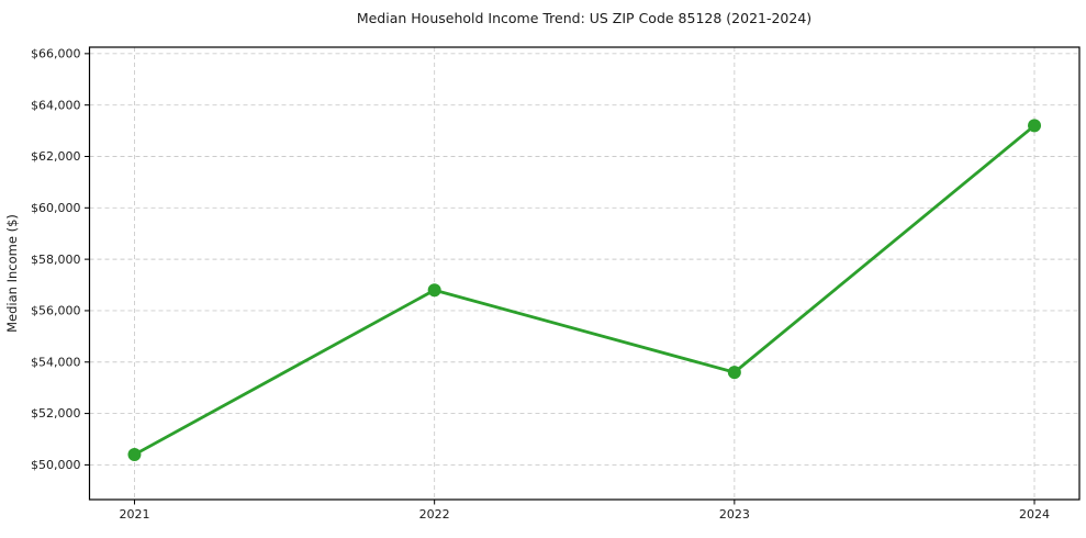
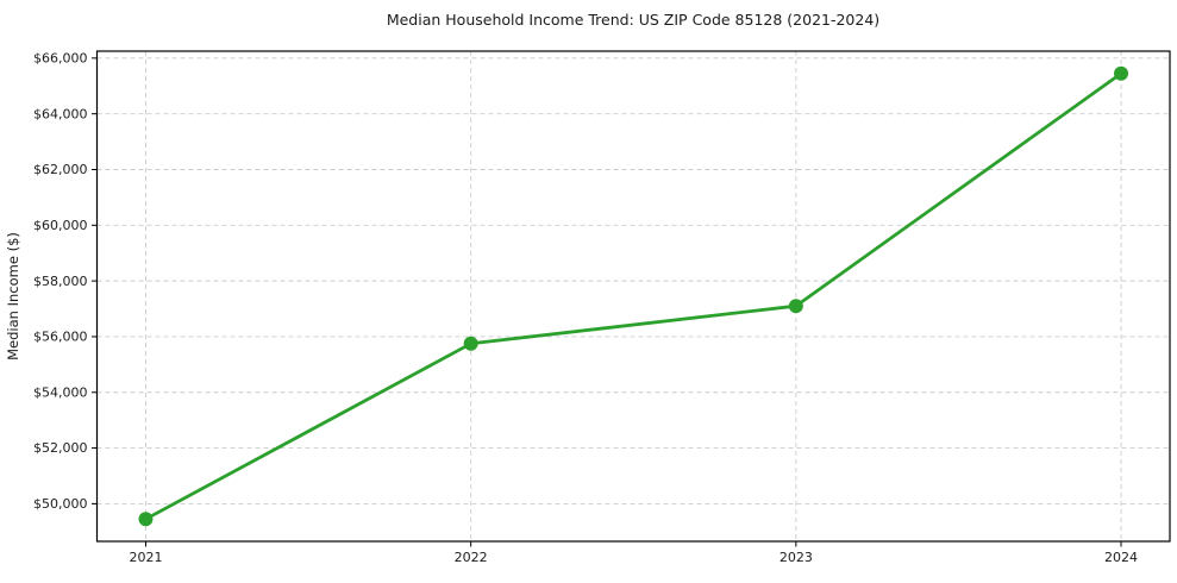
2021: $50400 -> $49400
2022: $56800 -> $55800
2023: $53600 -> $57100
2024: $63200 -> $65400
